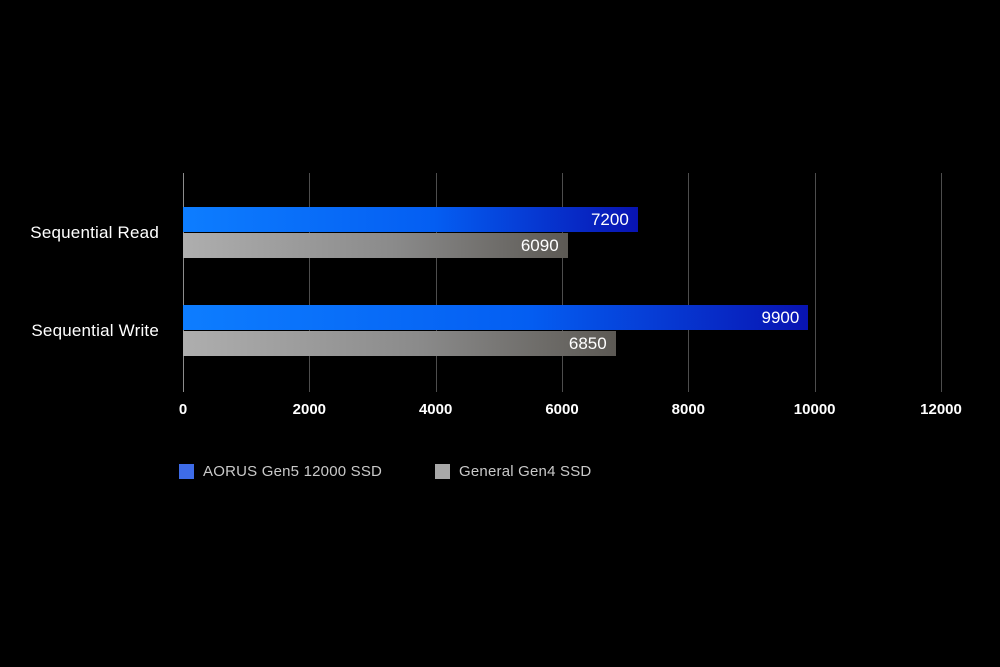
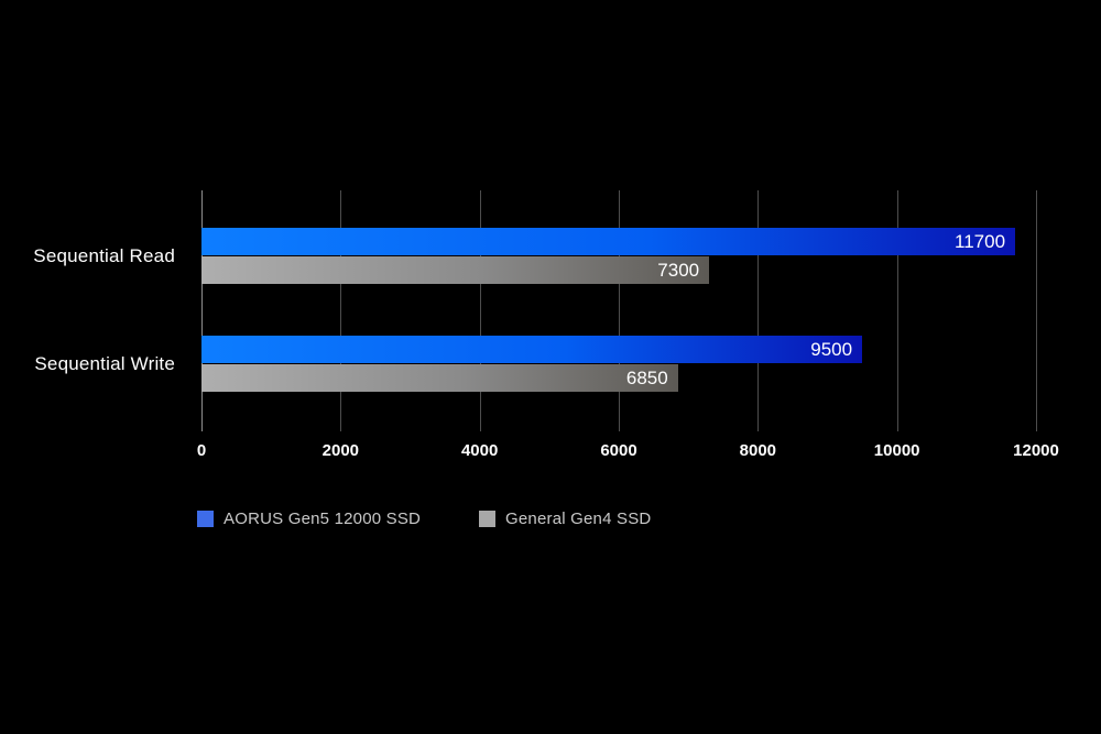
AORUS Gen5 12000 SSD/Sequential Read: 7200 -> 11700
General Gen4 SSD/Sequential Read: 6090 -> 7300
AORUS Gen5 12000 SSD/Sequential Write: 9900 -> 9500
